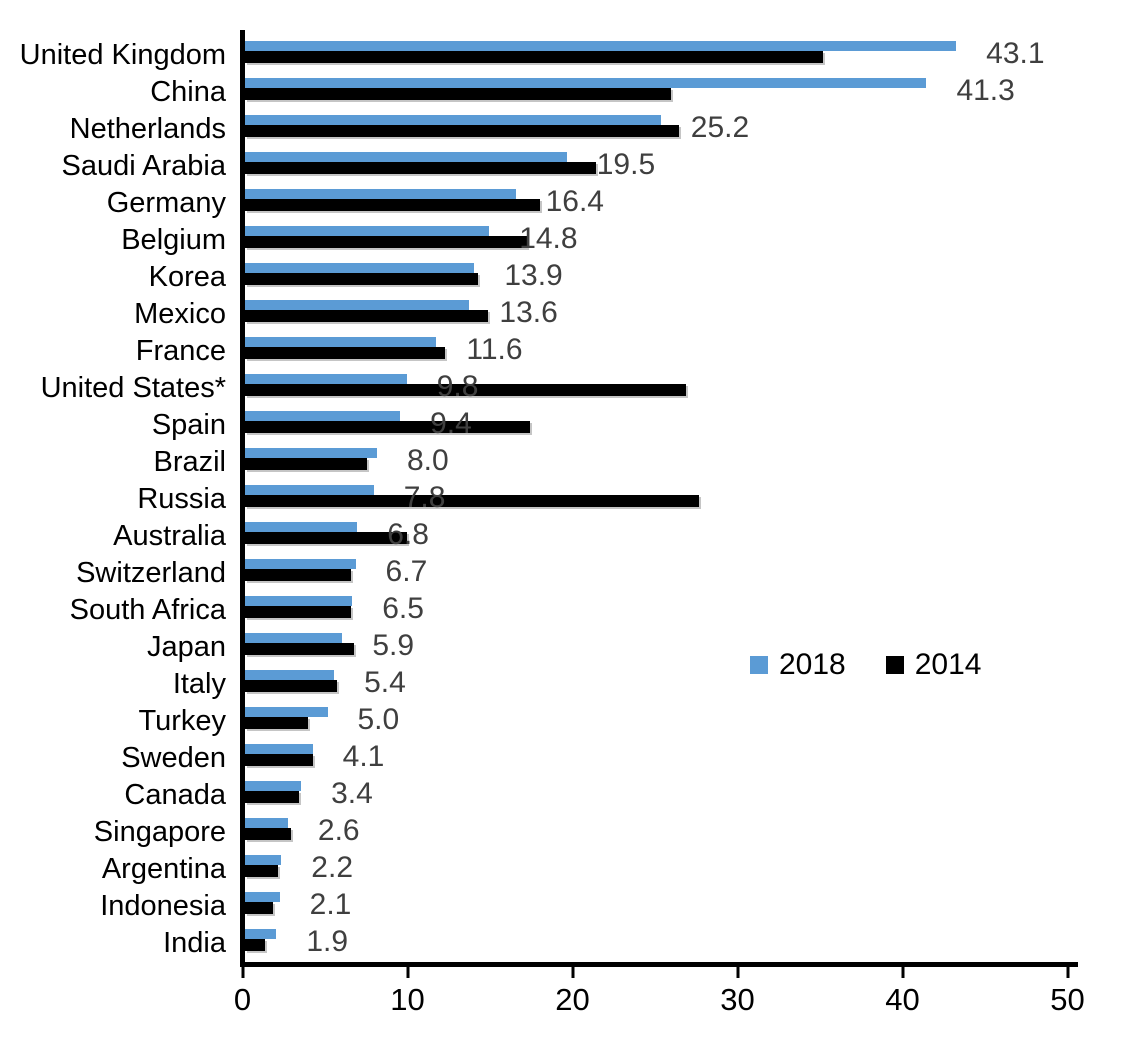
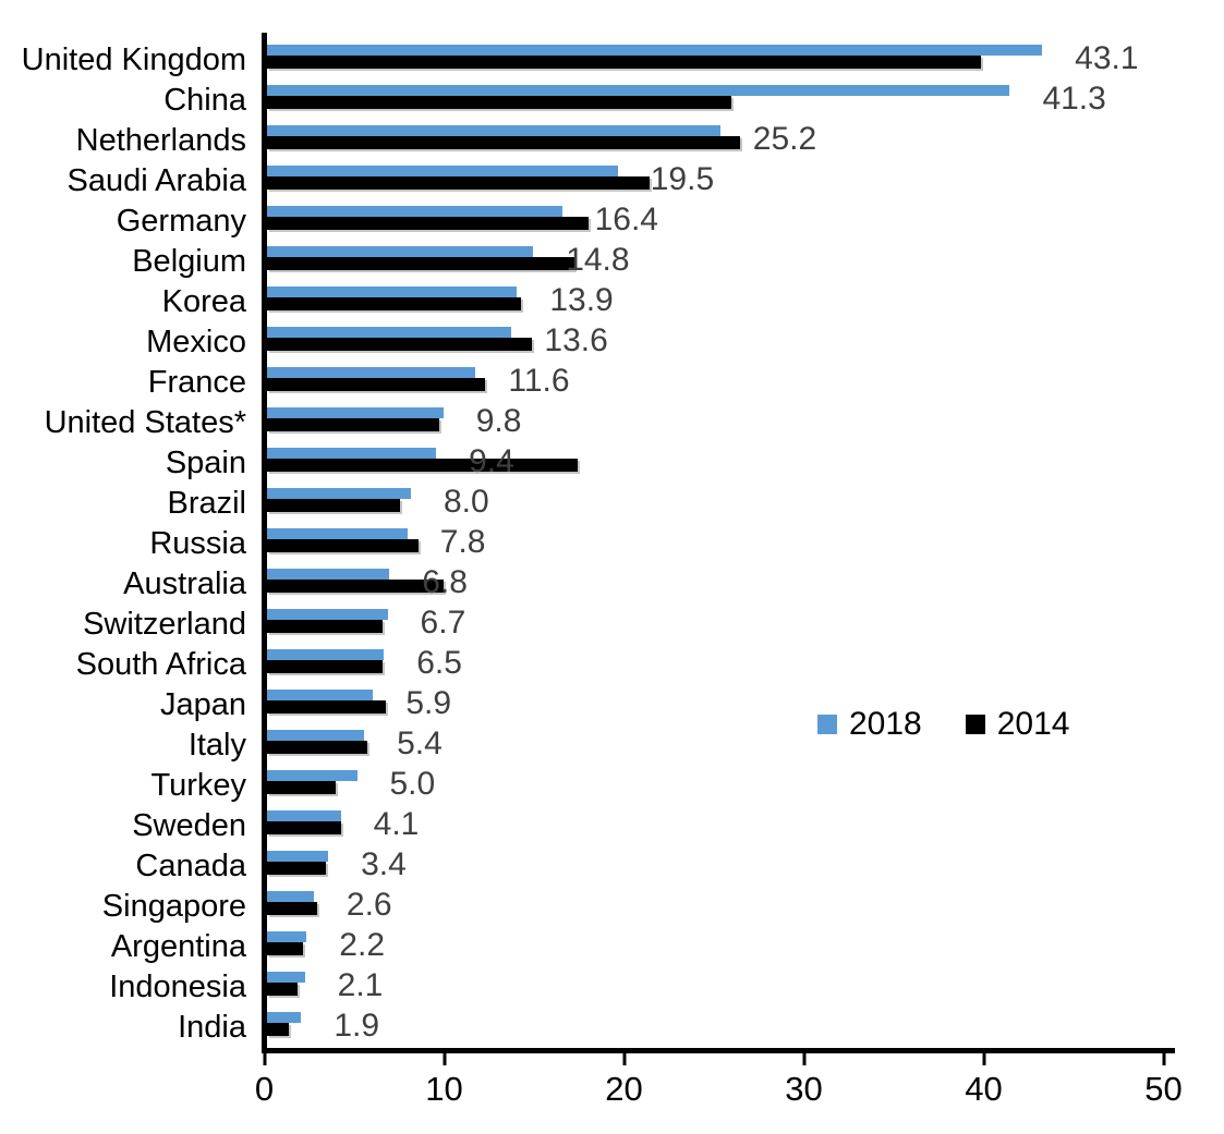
2014/United Kingdom: 35.0 -> 39.7
2014/United States*: 26.7 -> 9.6
2014/Russia: 27.5 -> 8.4
